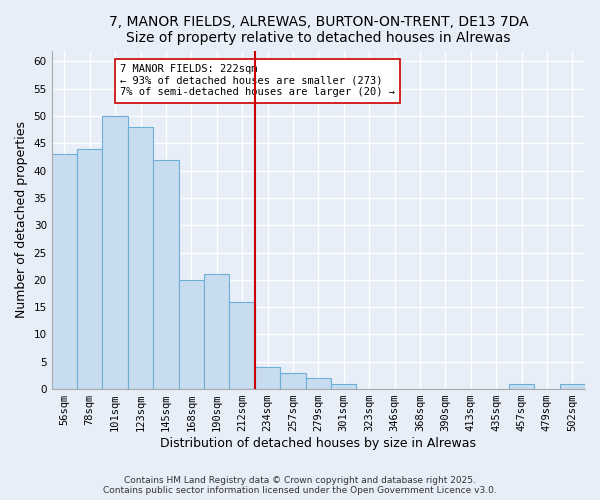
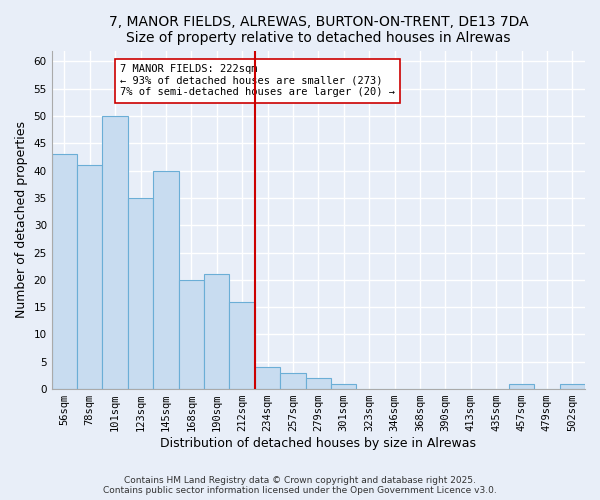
78sqm: 44 -> 41
123sqm: 48 -> 35
145sqm: 42 -> 40
